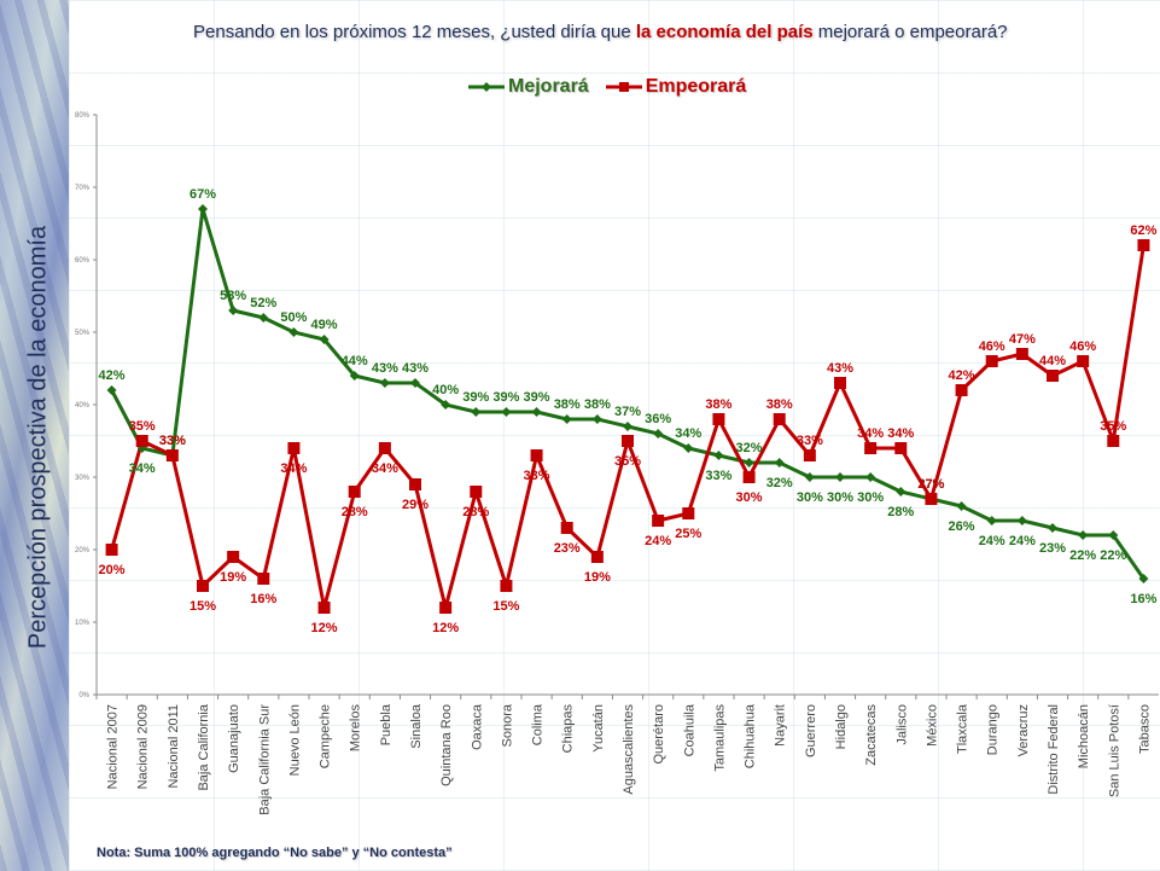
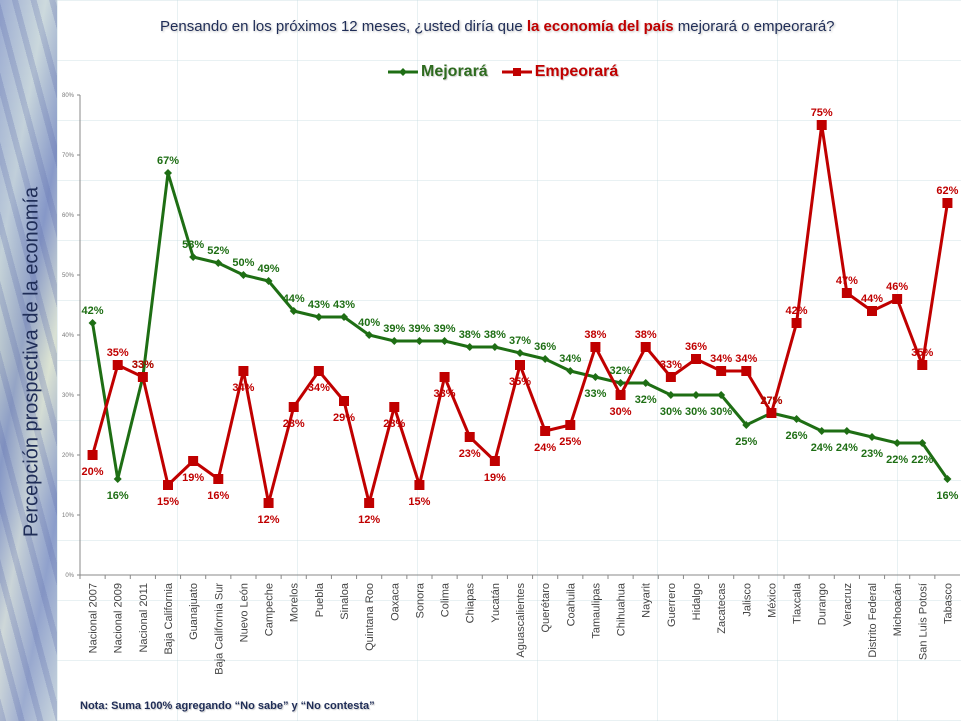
Mejorará/Nacional 2009: 34% -> 16%
Empeorará/Hidalgo: 43% -> 36%
Mejorará/Jalisco: 28% -> 25%
Empeorará/Durango: 46% -> 75%
